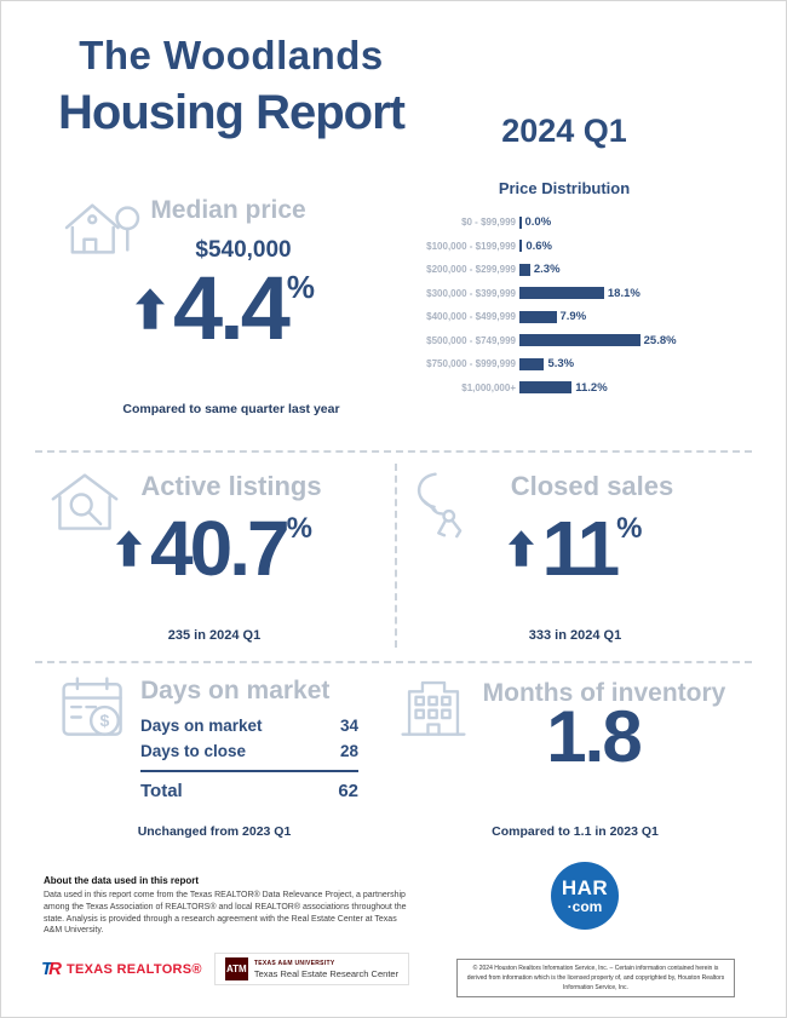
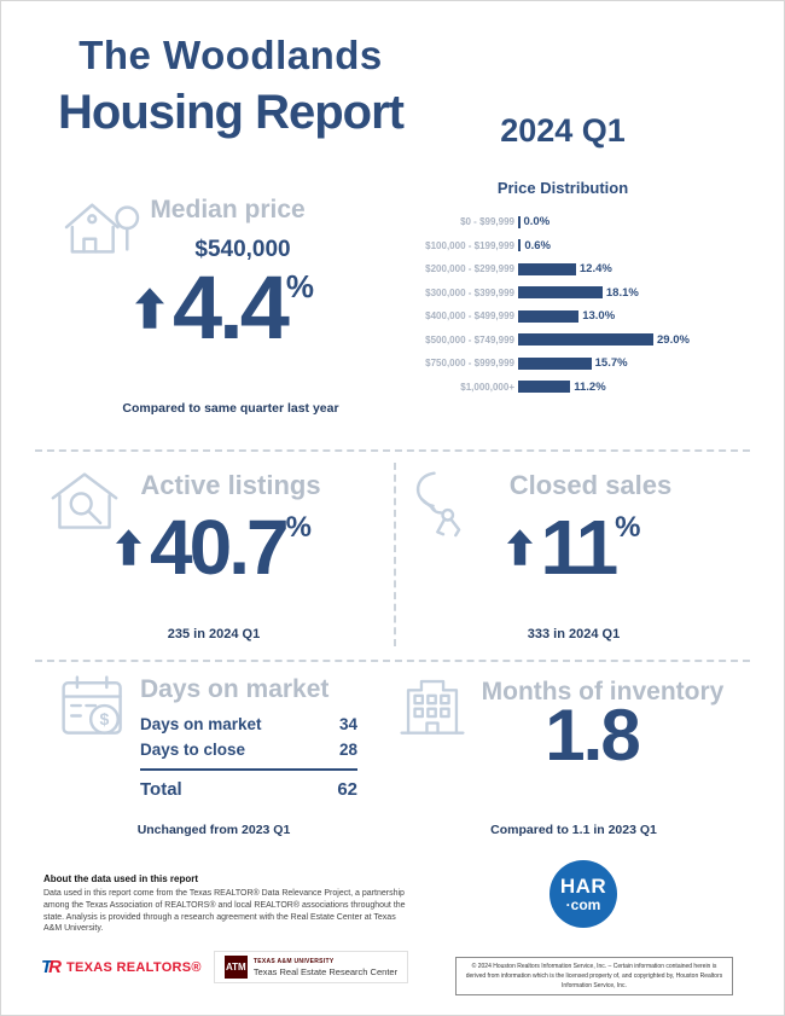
$200,000 - $299,999: 2.3% -> 12.4%
$400,000 - $499,999: 7.9% -> 13.0%
$500,000 - $749,999: 25.8% -> 29.0%
$750,000 - $999,999: 5.3% -> 15.7%
